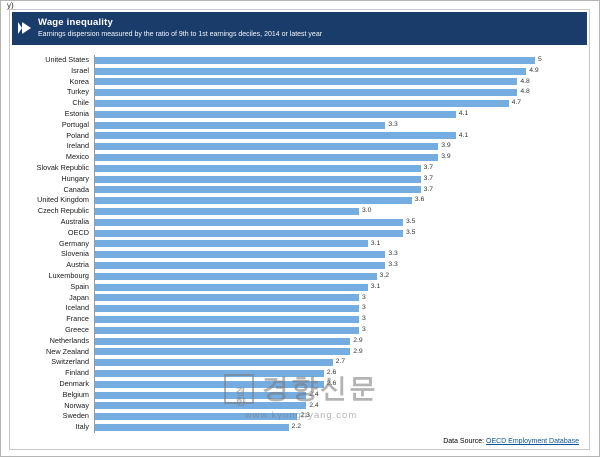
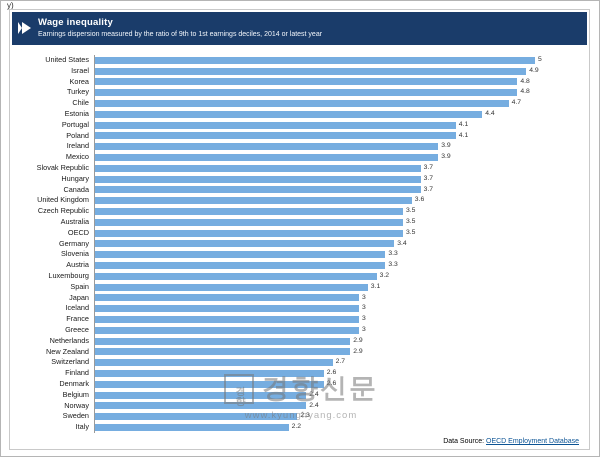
Estonia: 4.1 -> 4.4
Portugal: 3.3 -> 4.1
Czech Republic: 3.0 -> 3.5
Germany: 3.1 -> 3.4
